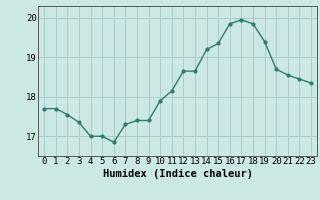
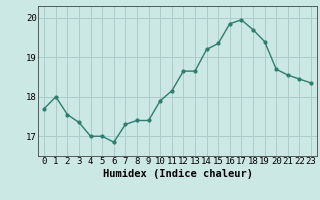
1: 17.70 -> 18.00
18: 19.85 -> 19.70
